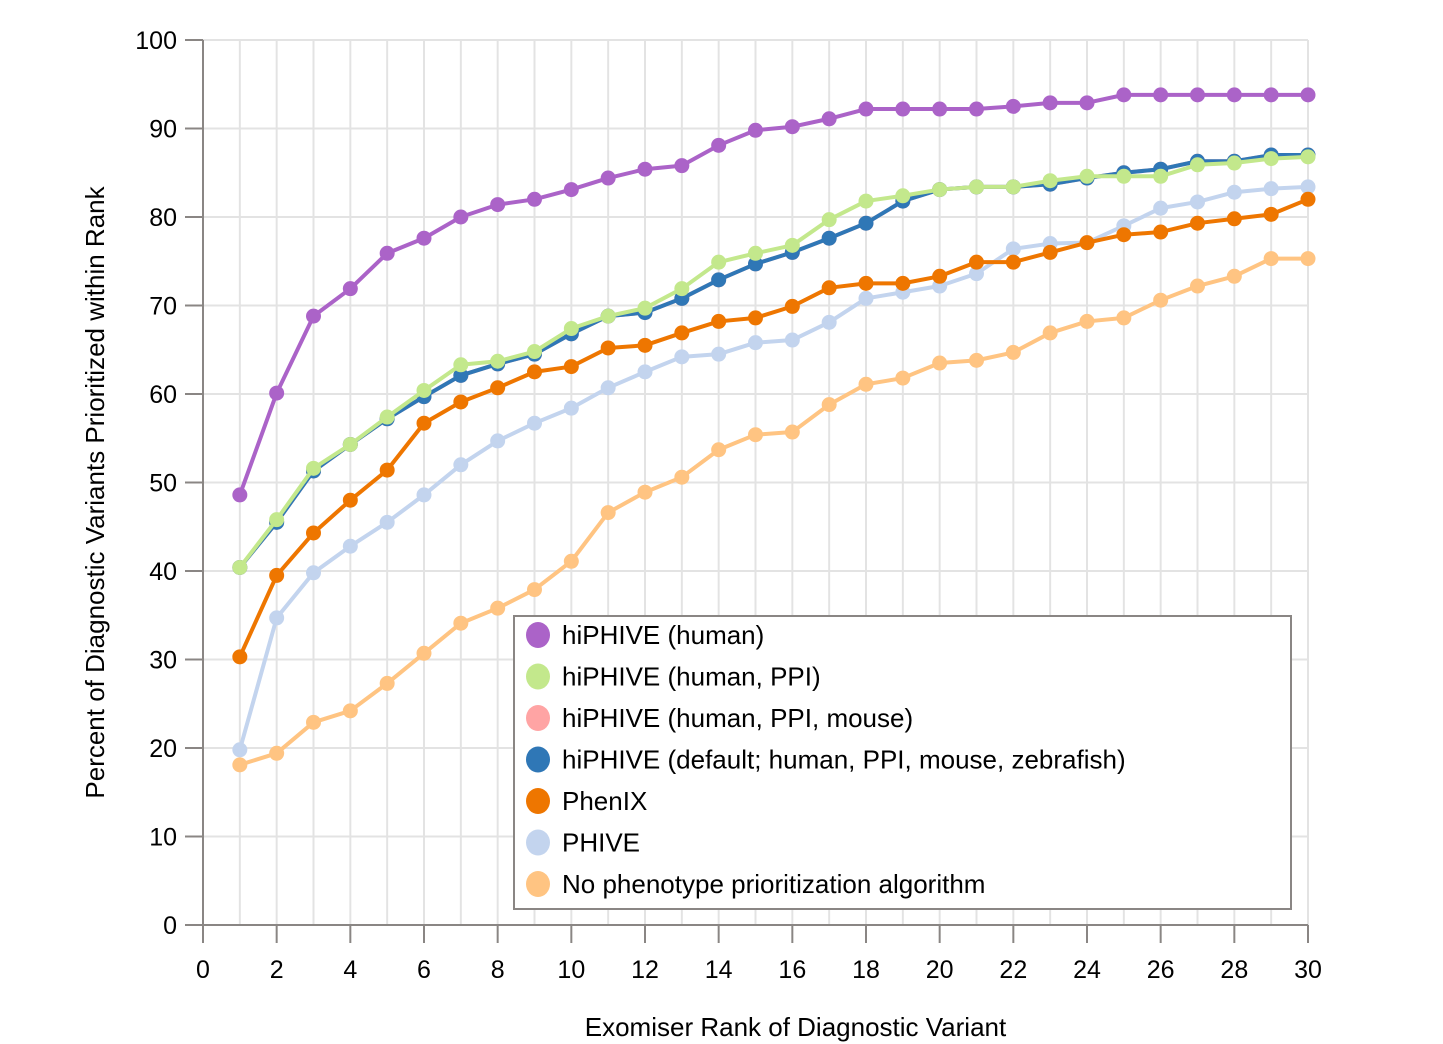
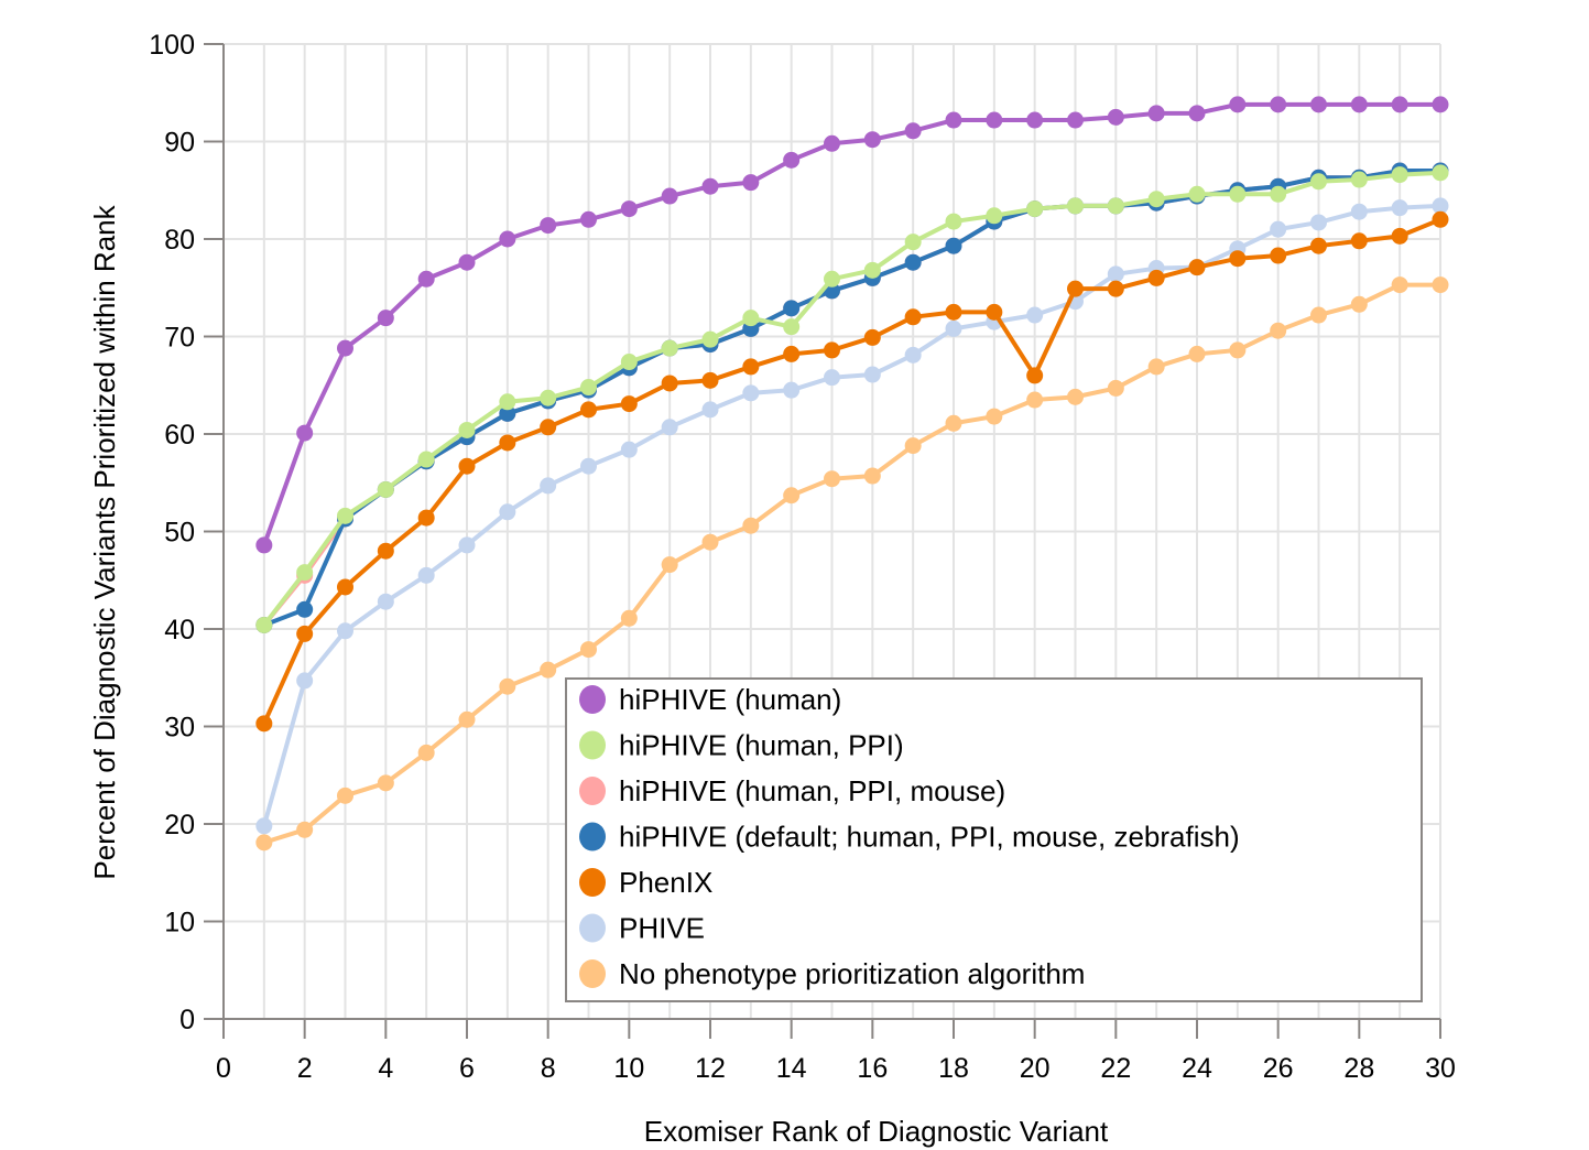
hiPHIVE (default; human, PPI, mouse, zebrafish)/2: 46 -> 42
hiPHIVE (human, PPI)/14: 75 -> 71
PhenIX/20: 73 -> 66
